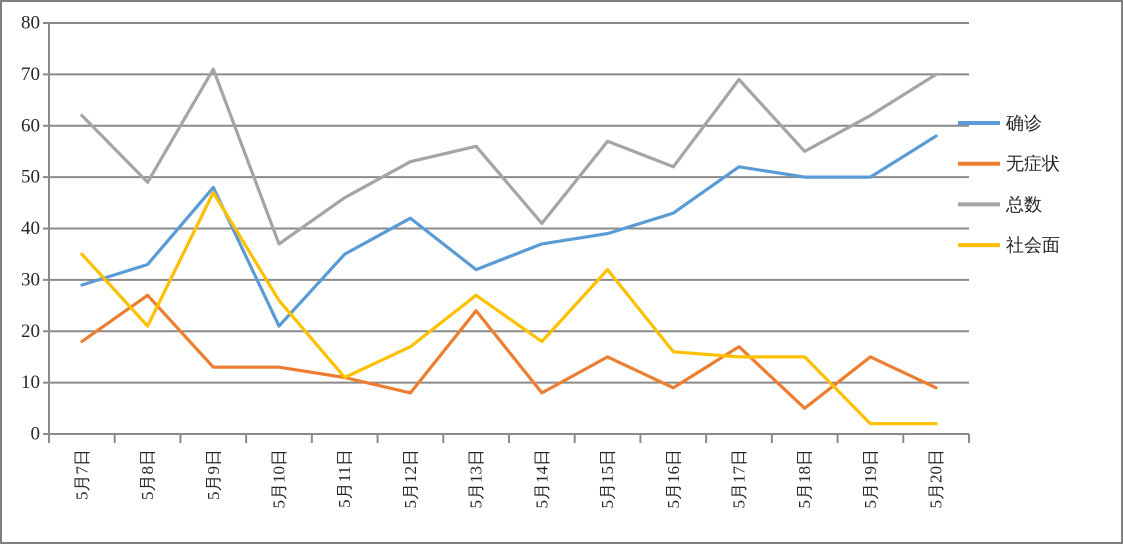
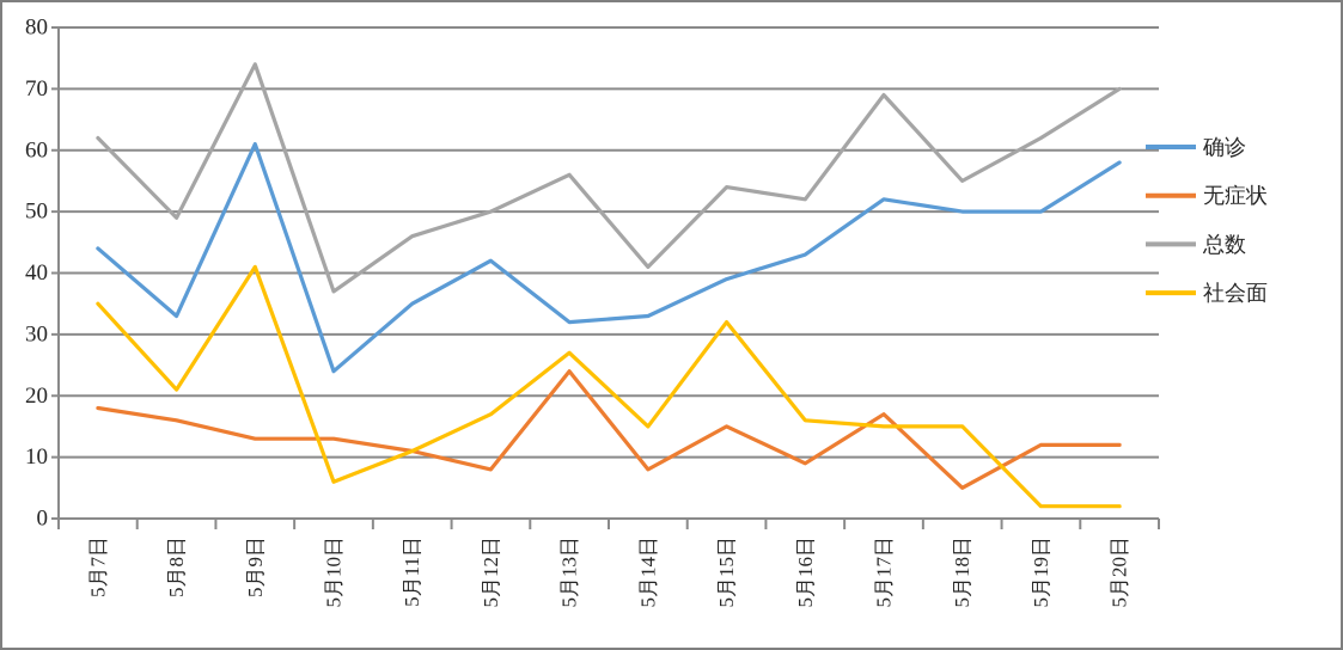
确诊/5月7日: 29 -> 44
无症状/5月8日: 27 -> 16
确诊/5月9日: 48 -> 61
总数/5月9日: 71 -> 74
社会面/5月9日: 47 -> 41
确诊/5月10日: 21 -> 24
社会面/5月10日: 26 -> 6
总数/5月12日: 53 -> 50
确诊/5月14日: 37 -> 33
社会面/5月14日: 18 -> 15
总数/5月15日: 57 -> 54
无症状/5月19日: 15 -> 12
无症状/5月20日: 9 -> 12
